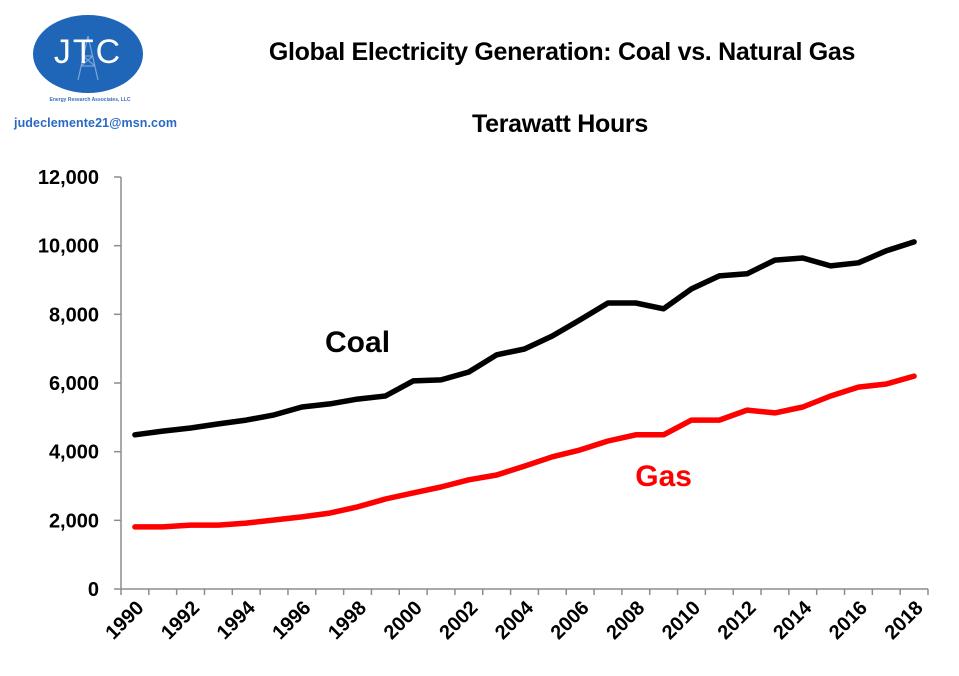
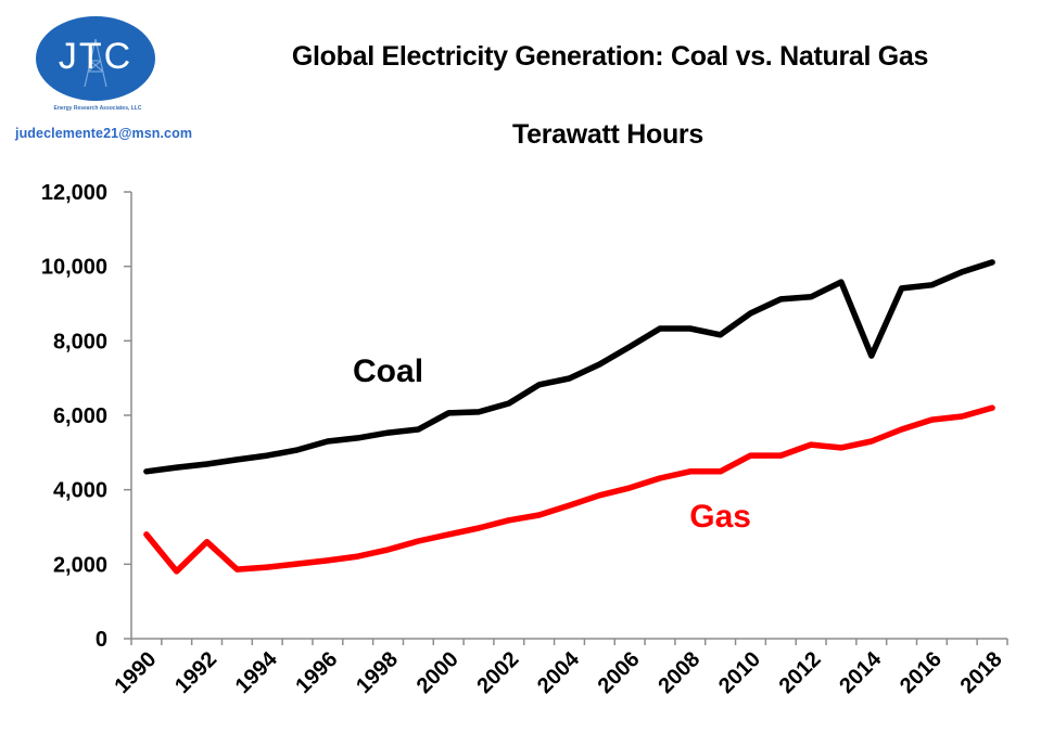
Gas/1990: 1800 -> 2800
Gas/1992: 1900 -> 2600
Coal/2014: 9600 -> 7600
